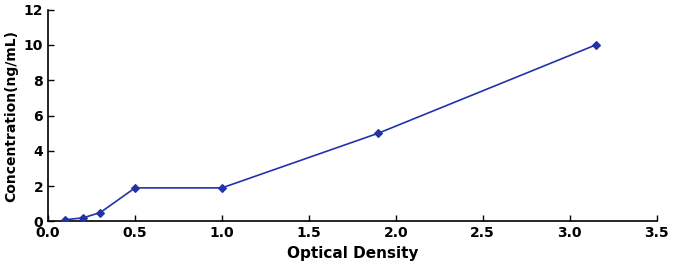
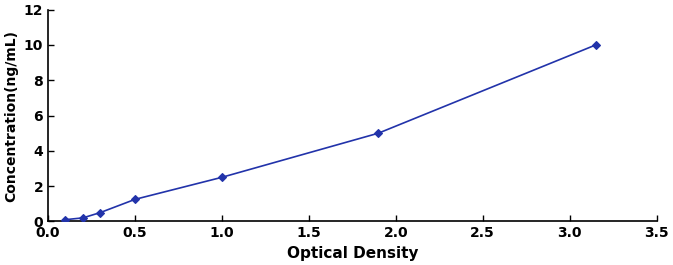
0.5: 1.9 -> 1.2
1.0: 1.9 -> 2.5
